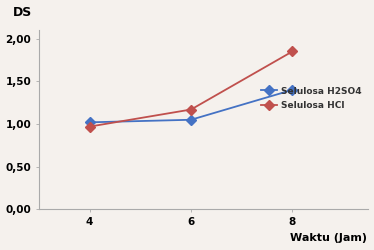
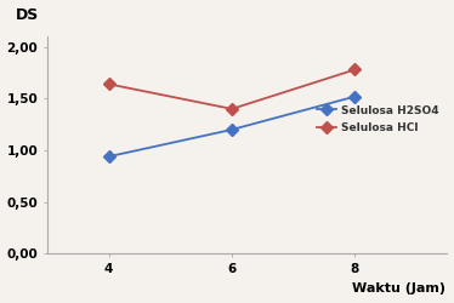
Selulosa H2SO4/4: 1,02 -> 0,94
Selulosa HCl/4: 0,97 -> 1,64
Selulosa H2SO4/6: 1,05 -> 1,20
Selulosa HCl/6: 1,17 -> 1,40
Selulosa H2SO4/8: 1,40 -> 1,52
Selulosa HCl/8: 1,85 -> 1,78
